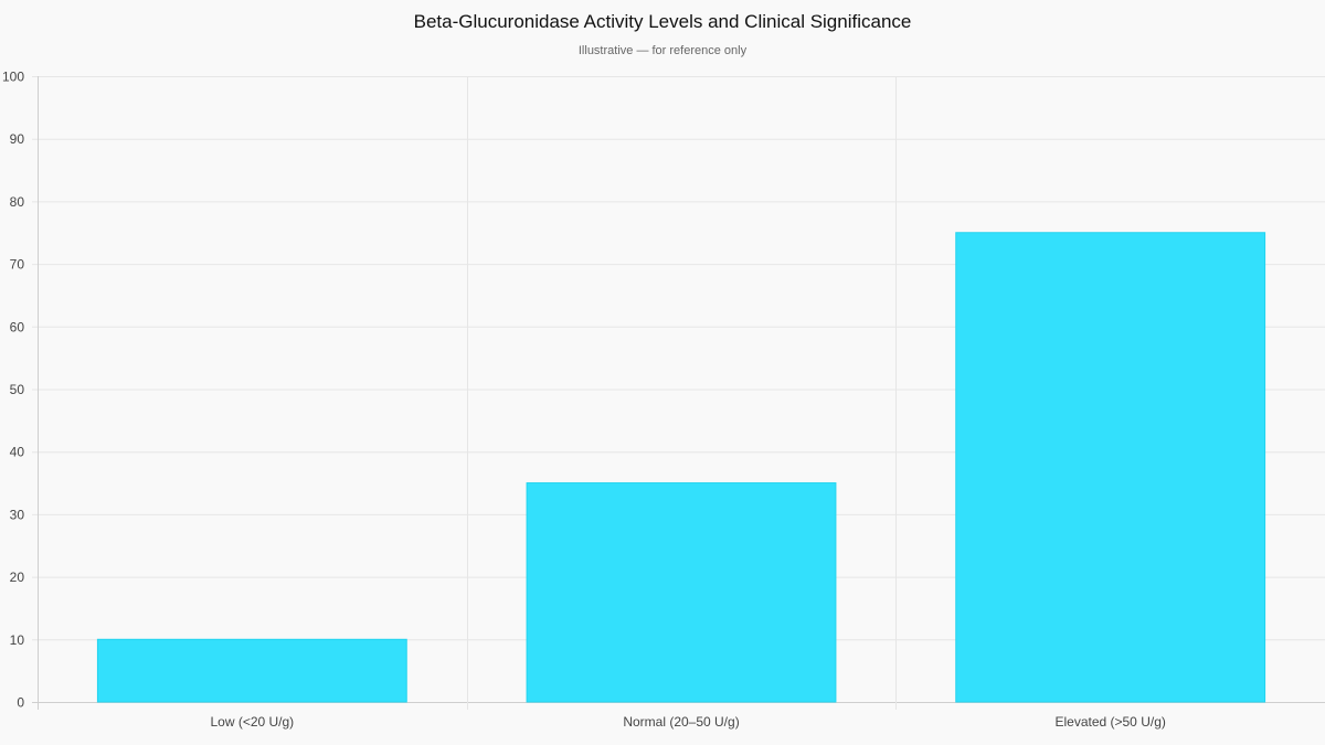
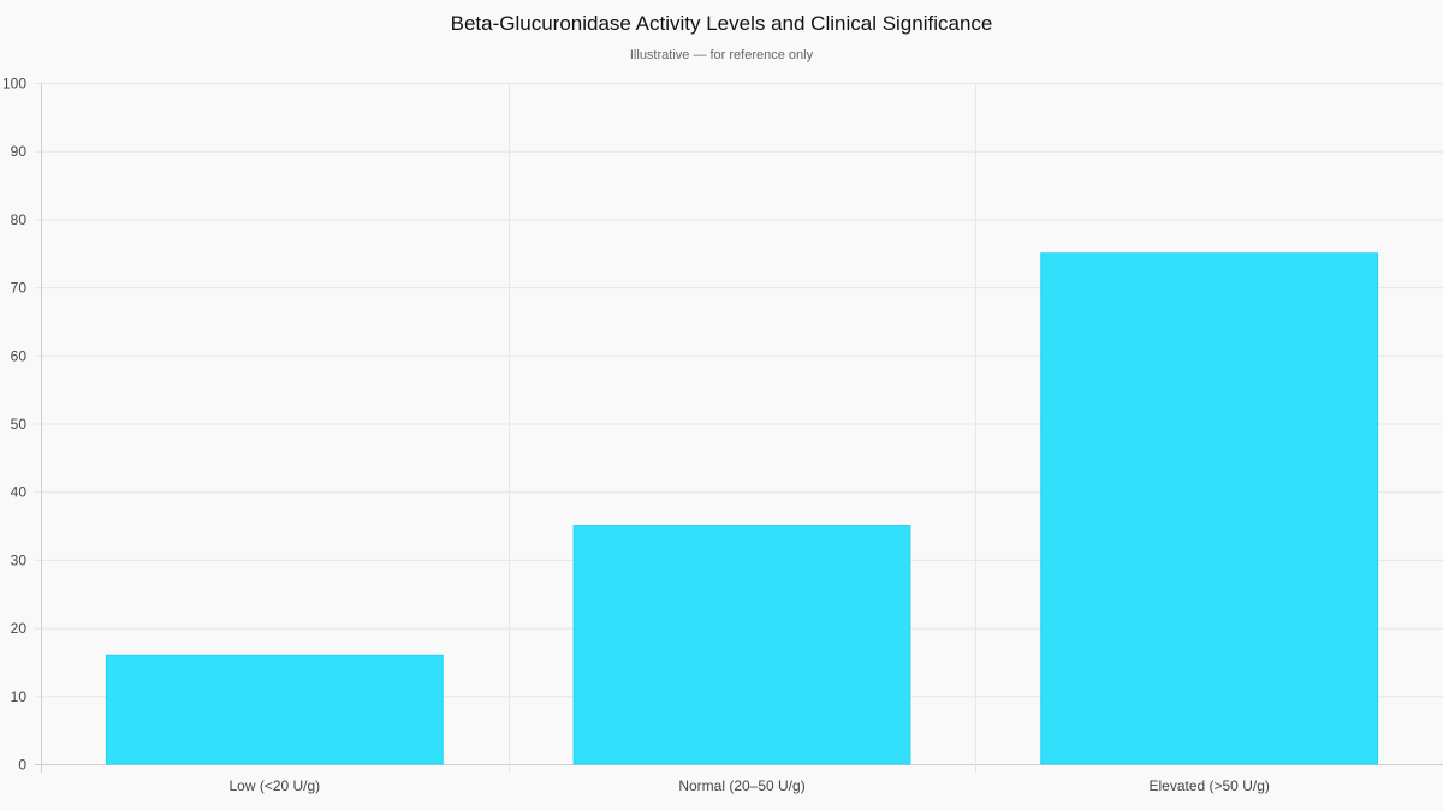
Low (<20 U/g): 10 -> 16
